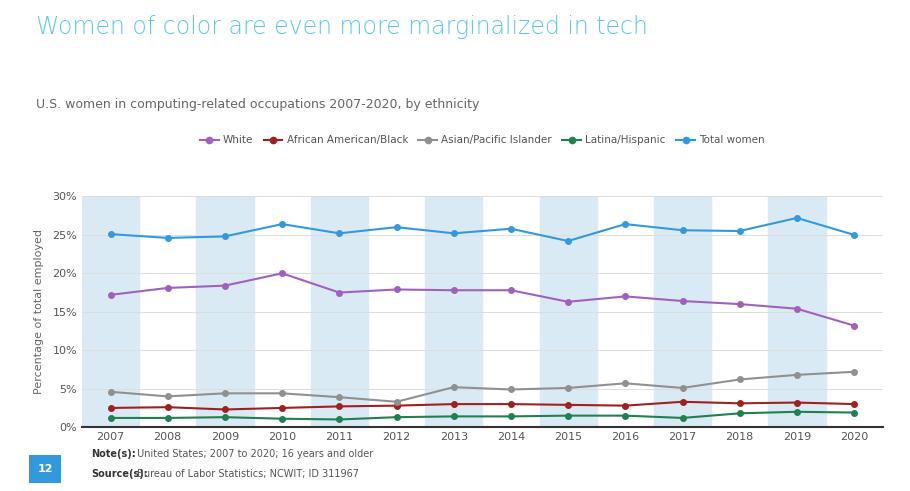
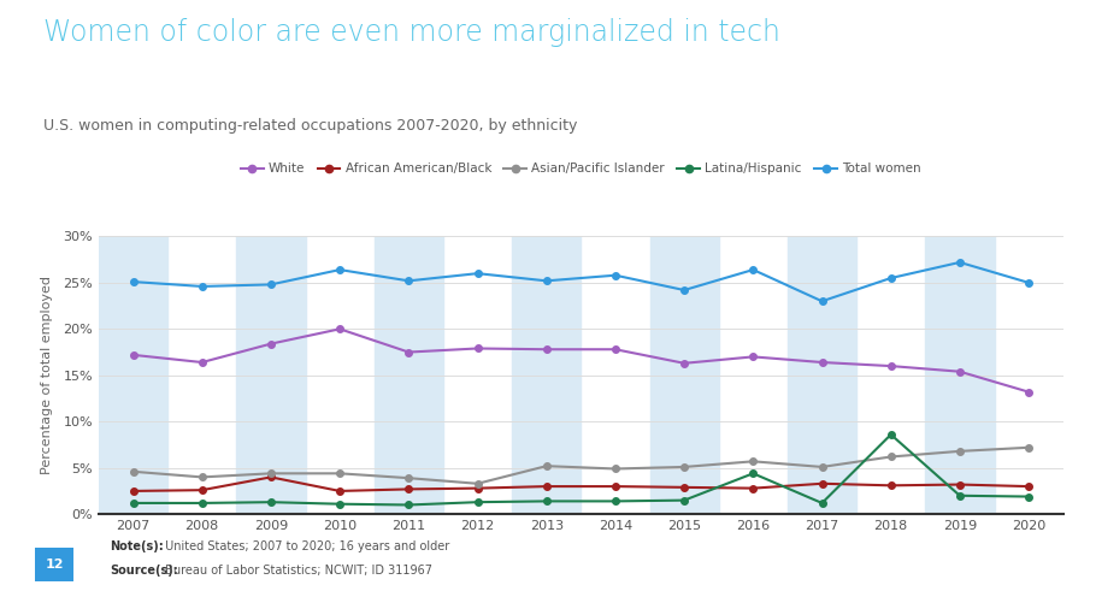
White/2008: 18.1% -> 16.4%
African American/Black/2009: 2.3% -> 4.0%
Latina/Hispanic/2016: 1.5% -> 4.4%
Total women/2017: 25.6% -> 23.0%
Latina/Hispanic/2018: 1.8% -> 8.6%
